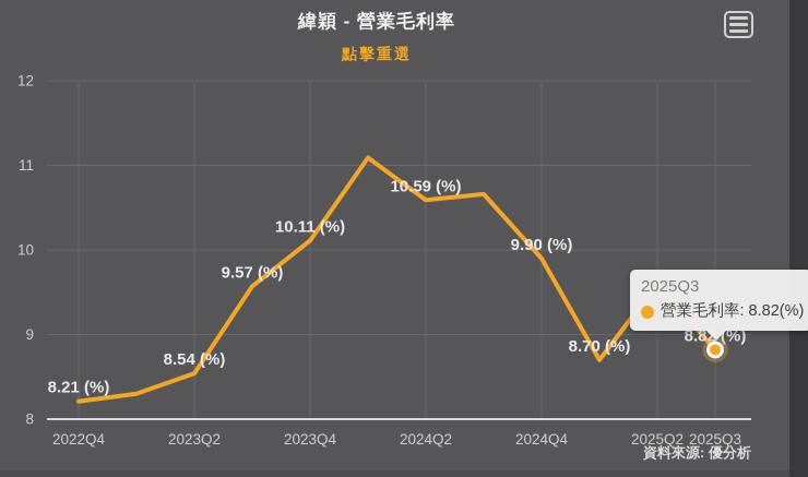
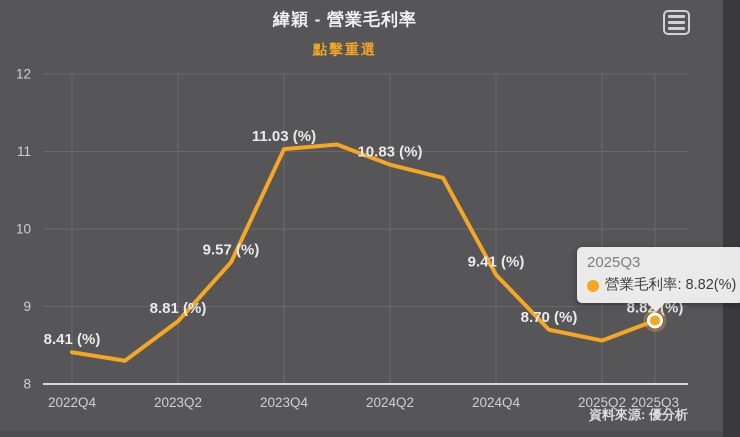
2022Q4: 8.21 -> 8.41
2023Q2: 8.54 -> 8.81
2023Q4: 10.11 -> 11.03
2024Q2: 10.59 -> 10.83
2024Q4: 9.90 -> 9.41
2025Q2: 9.6 -> 8.6
